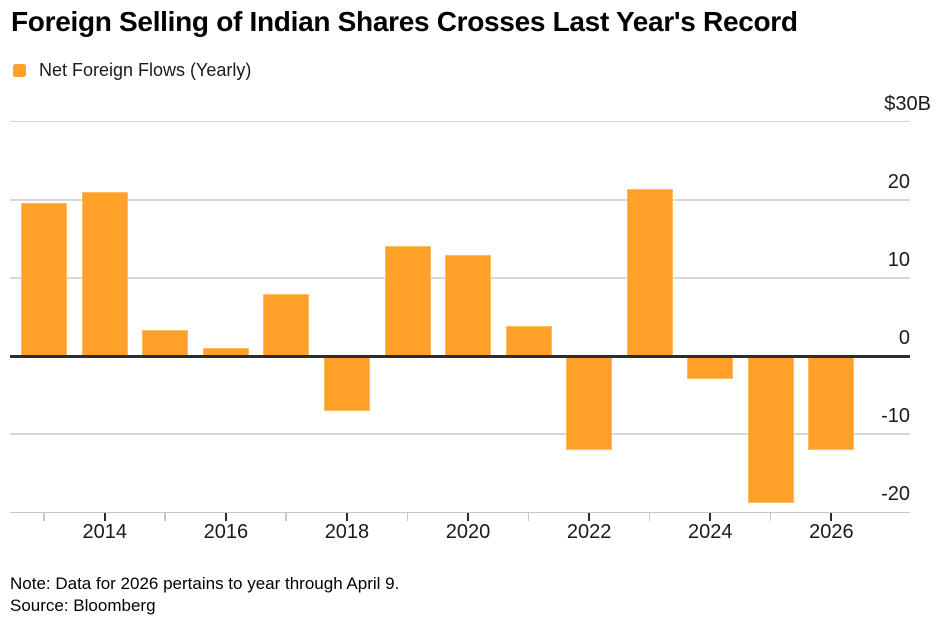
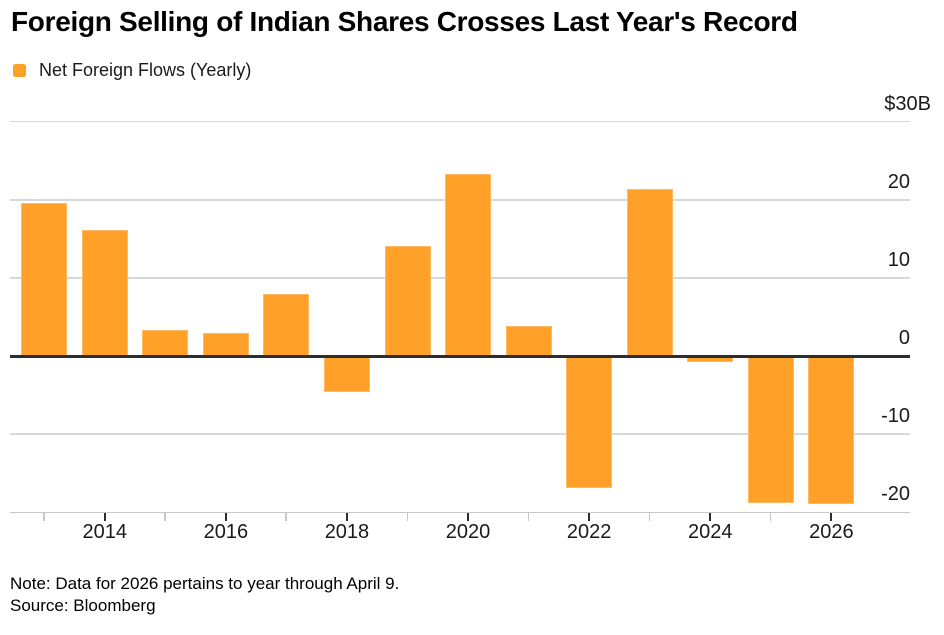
2014: 21 -> 16
2016: 1 -> 3
2018: -7 -> -5
2020: 13 -> 23
2022: -12 -> -17
2024: -3 -> -1
2026: -12 -> -19
